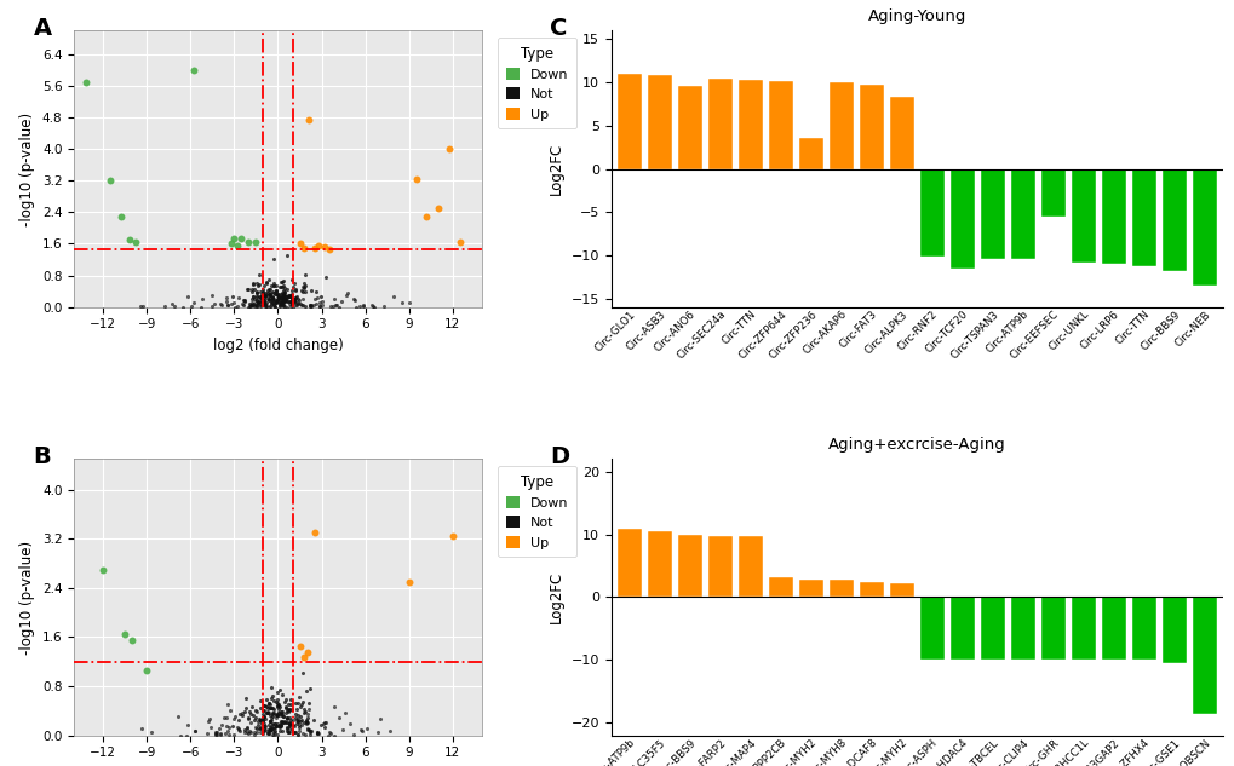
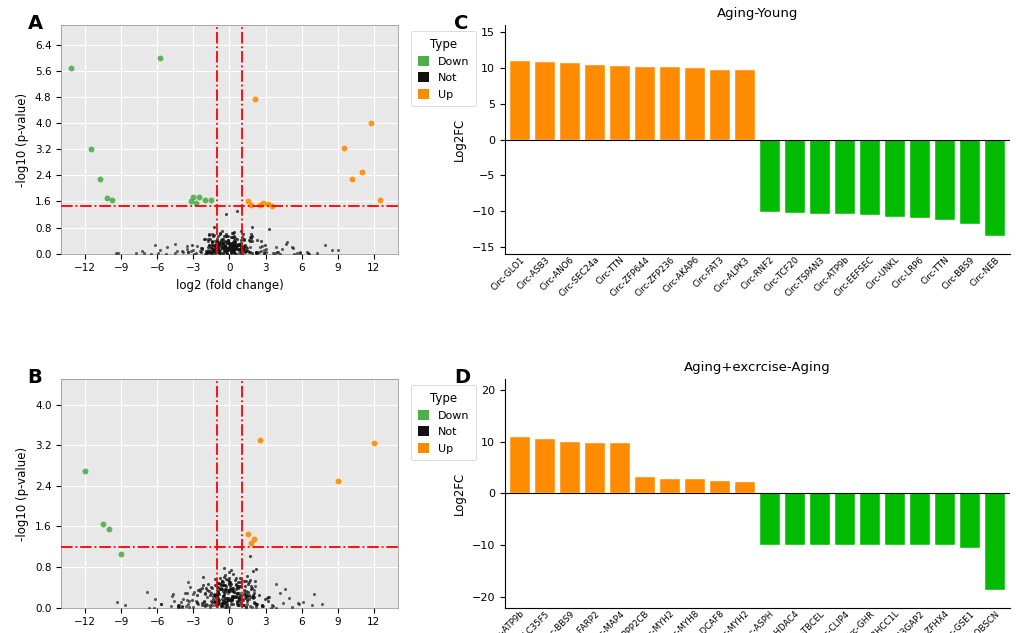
Aging-Young/Circ-ANO6: 9.6 -> 10.7
Aging-Young/Circ-ZFP236: 3.6 -> 10.1
Aging-Young/Circ-ALPK3: 8.4 -> 9.7
Aging-Young/Circ-TCF20: -11.6 -> -10.3
Aging-Young/Circ-EEFSEC: -5.6 -> -10.6
